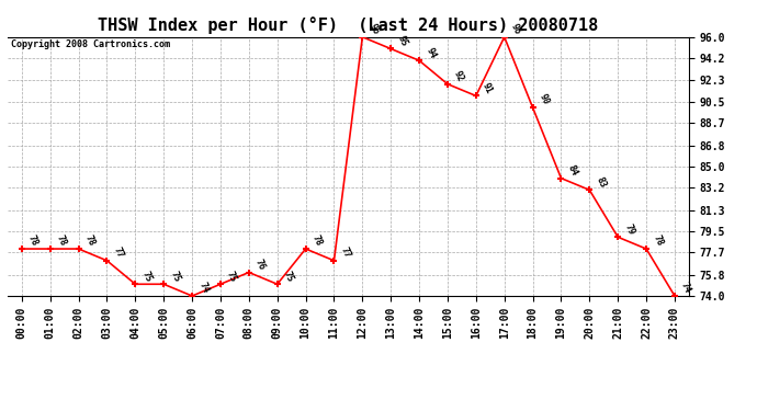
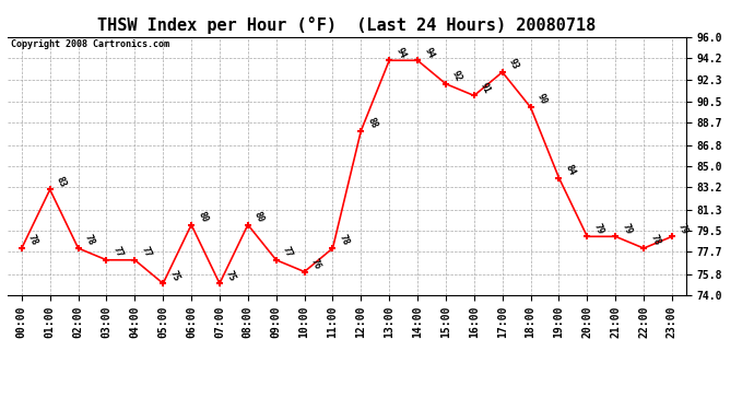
01:00: 78 -> 83
04:00: 75 -> 77
06:00: 74 -> 80
08:00: 76 -> 80
09:00: 75 -> 77
10:00: 78 -> 76
11:00: 77 -> 78
12:00: 96 -> 88
13:00: 95 -> 94
17:00: 96 -> 93
20:00: 83 -> 79
23:00: 74 -> 79
